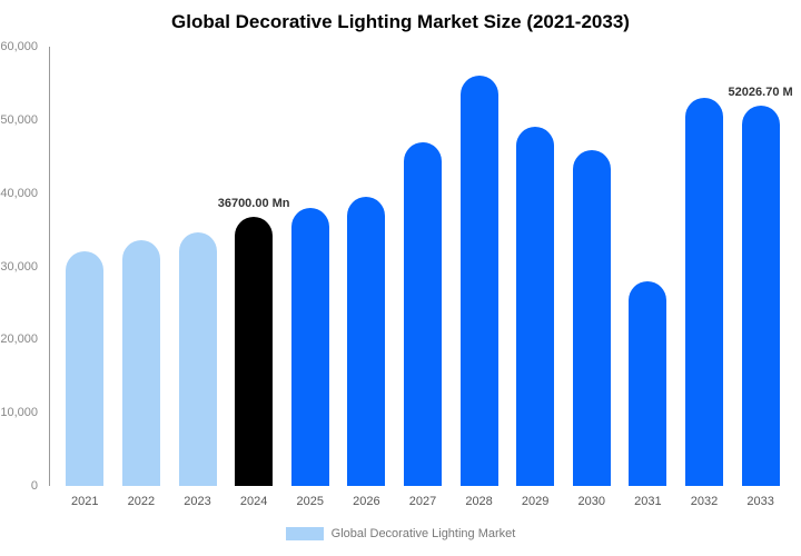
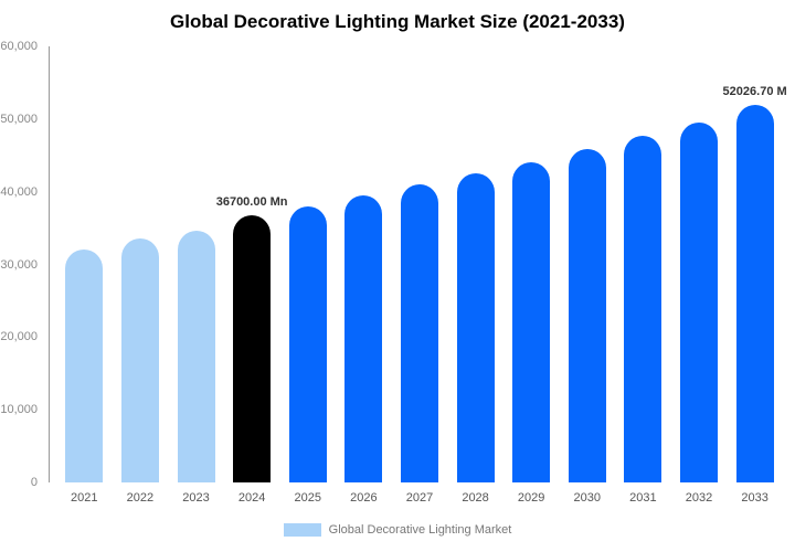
2027: 47000 -> 41000
2028: 56000 -> 42000
2029: 49000 -> 44000
2031: 28000 -> 48000
2032: 53000 -> 50000
